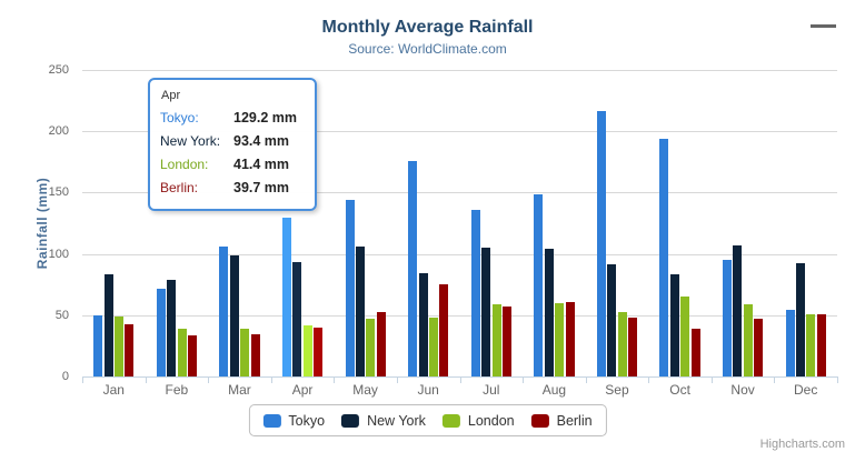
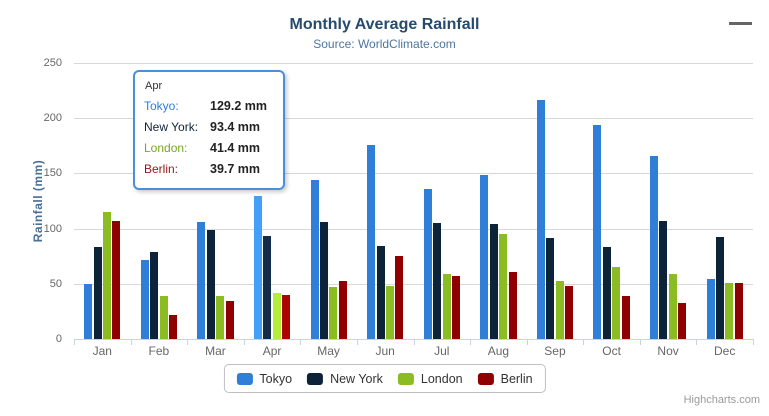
London/Jan: 49 -> 115
Berlin/Jan: 42 -> 107
Berlin/Feb: 33 -> 22
London/Aug: 60 -> 95
Tokyo/Nov: 96 -> 166
Berlin/Nov: 47 -> 33
